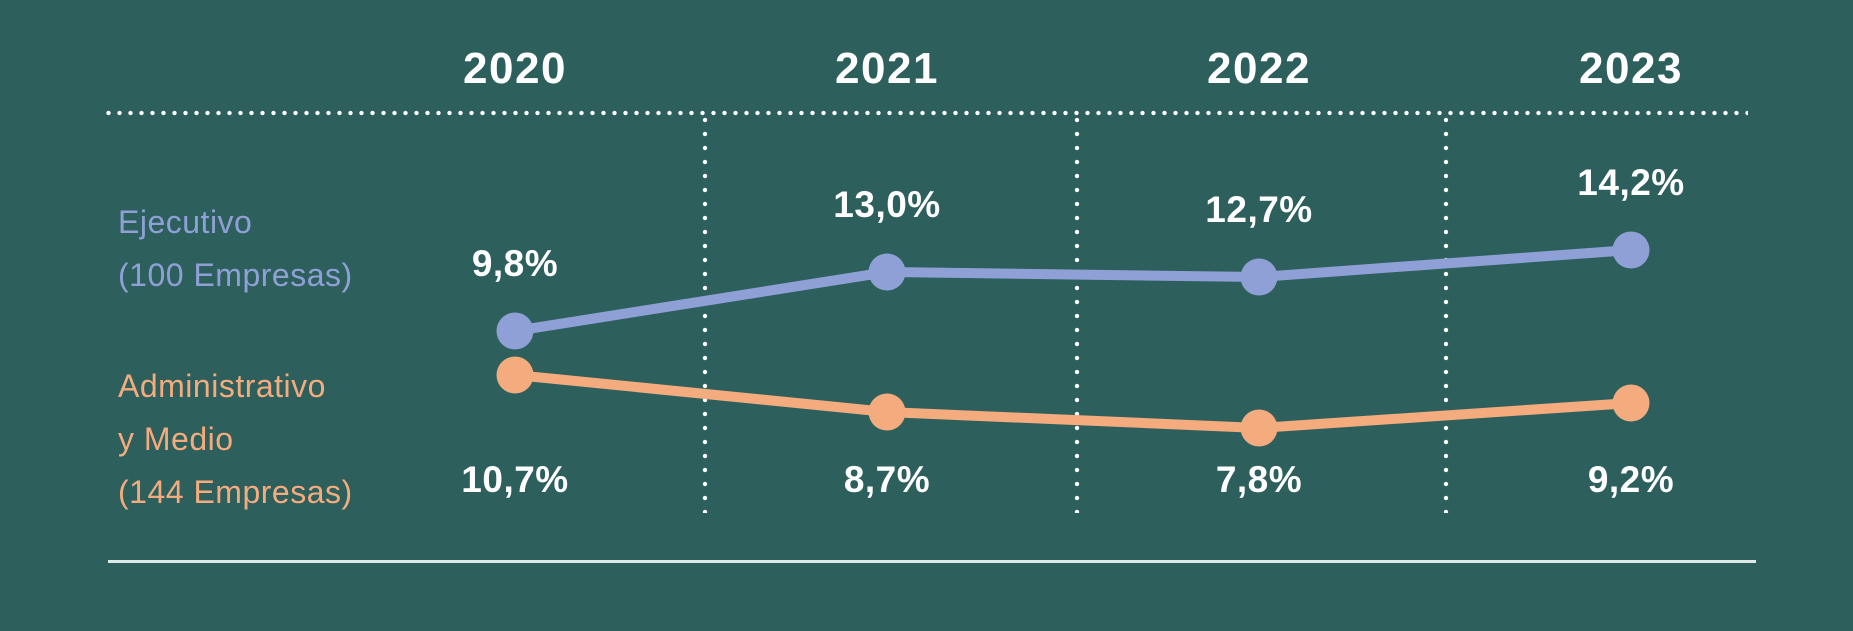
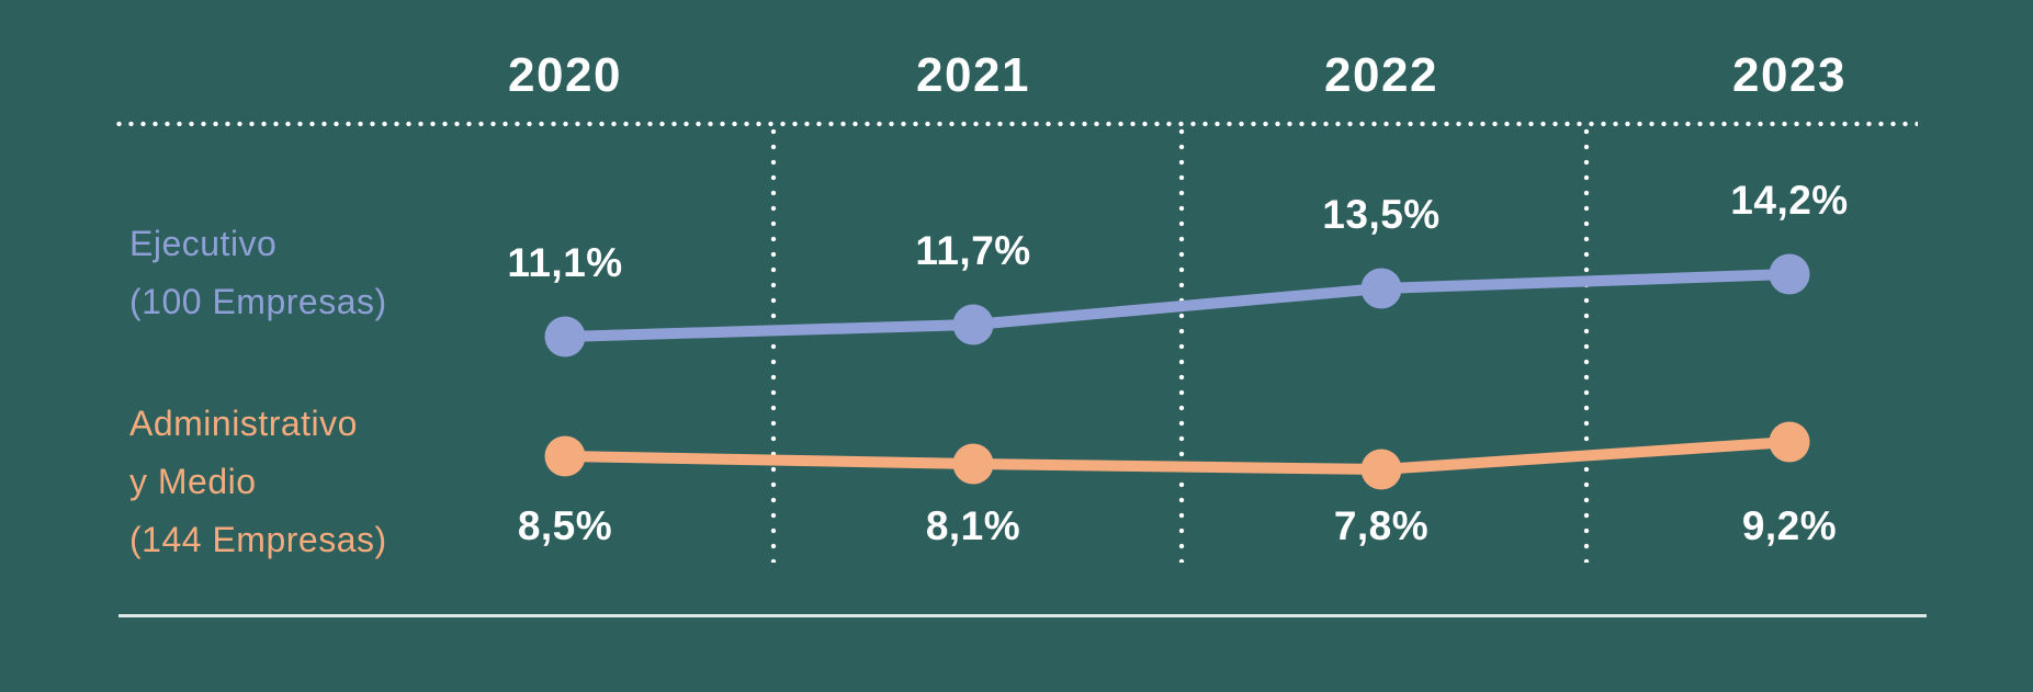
Ejecutivo (100 Empresas)/2020: 9,8% -> 11,1%
Administrativo y Medio (144 Empresas)/2020: 10,7% -> 8,5%
Ejecutivo (100 Empresas)/2021: 13,0% -> 11,7%
Administrativo y Medio (144 Empresas)/2021: 8,7% -> 8,1%
Ejecutivo (100 Empresas)/2022: 12,7% -> 13,5%
